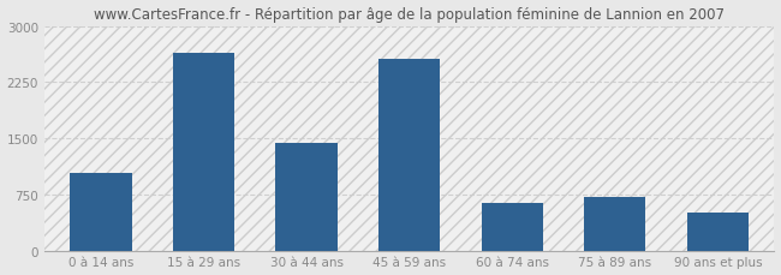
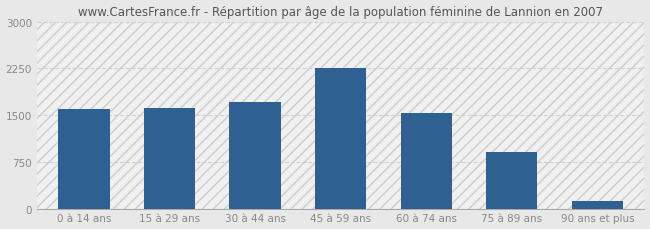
0 à 14 ans: 1040 -> 1600
15 à 29 ans: 2640 -> 1610
30 à 44 ans: 1440 -> 1710
45 à 59 ans: 2560 -> 2250
60 à 74 ans: 640 -> 1530
75 à 89 ans: 720 -> 900
90 ans et plus: 500 -> 130
